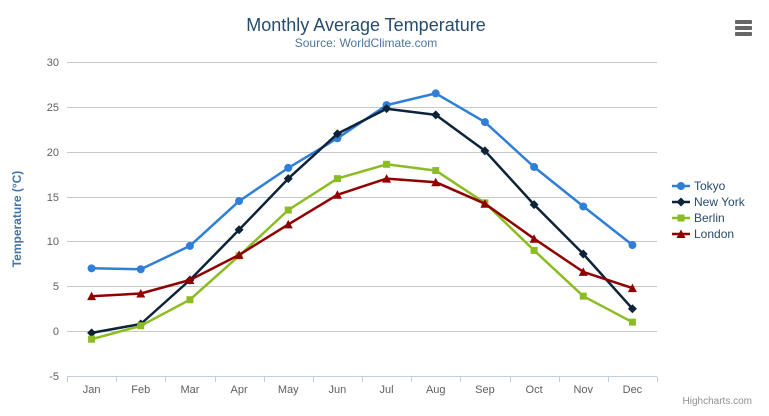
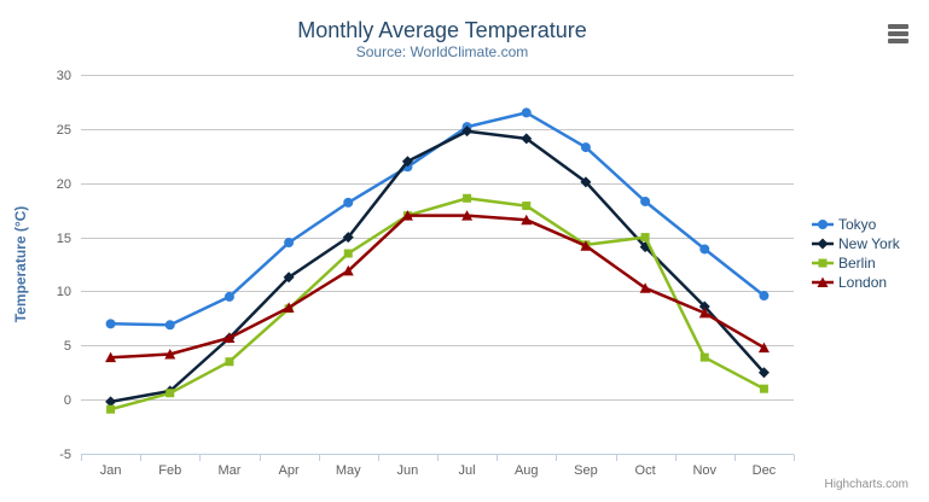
New York/May: 17 -> 15
London/Jun: 15 -> 17
Berlin/Oct: 9 -> 15
London/Nov: 7 -> 8
